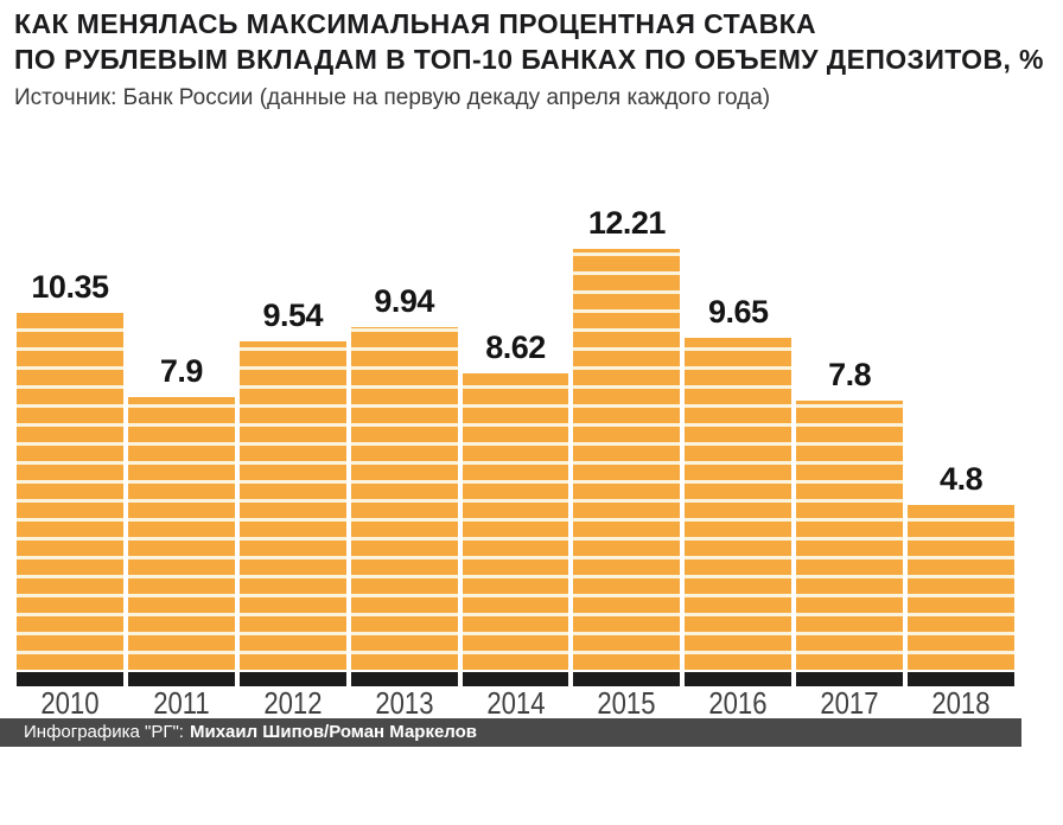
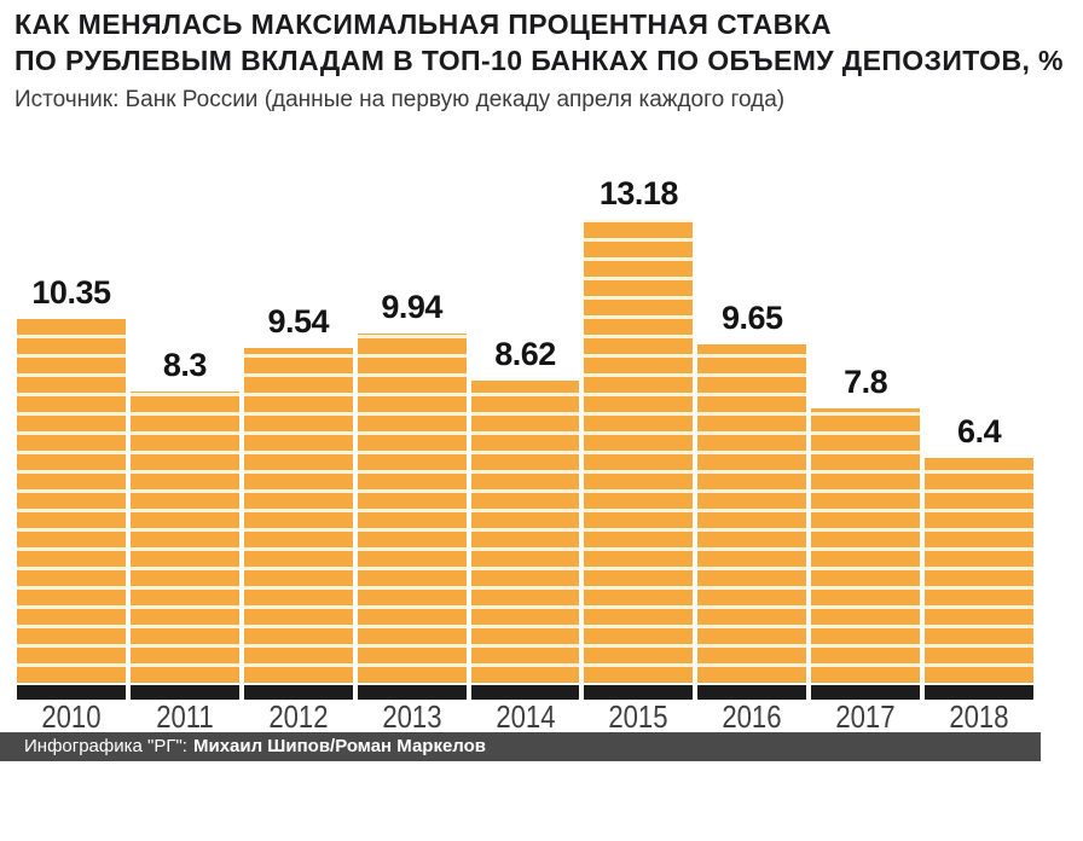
2011: 7.9 -> 8.3
2015: 12.21 -> 13.18
2018: 4.8 -> 6.4
